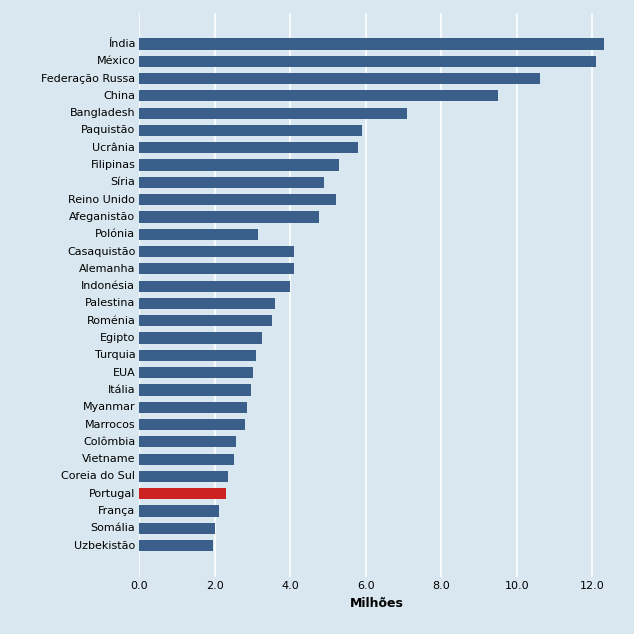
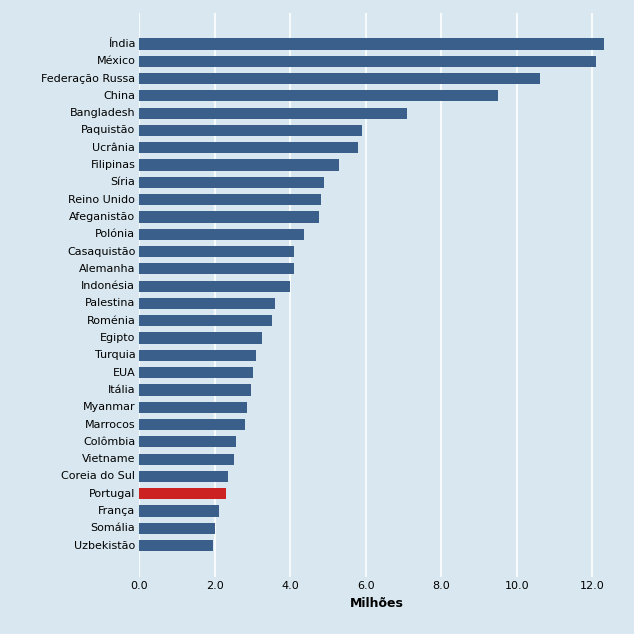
Reino Unido: 5.20 -> 4.80
Polónia: 3.15 -> 4.35
